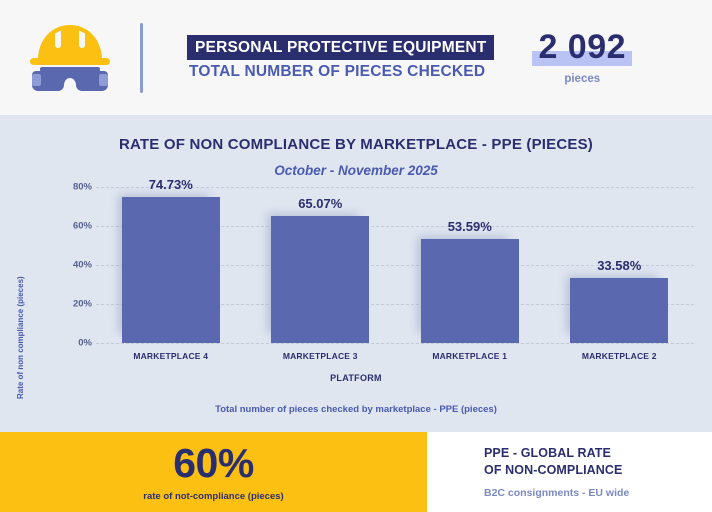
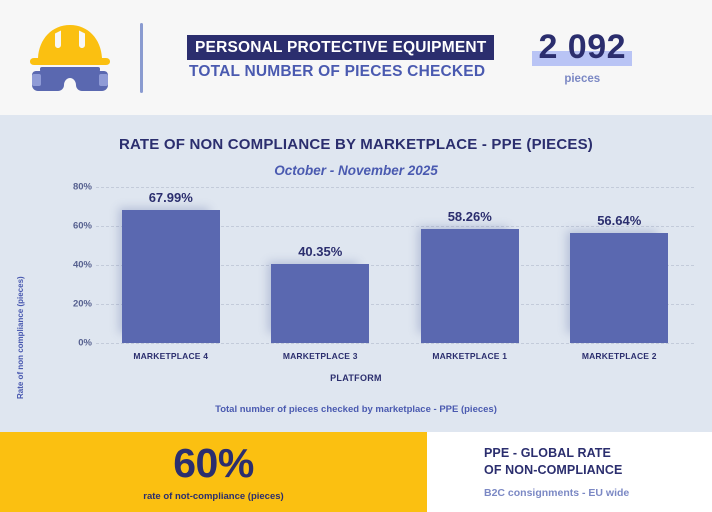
MARKETPLACE 4: 74.73% -> 67.99%
MARKETPLACE 3: 65.07% -> 40.35%
MARKETPLACE 1: 53.59% -> 58.26%
MARKETPLACE 2: 33.58% -> 56.64%
